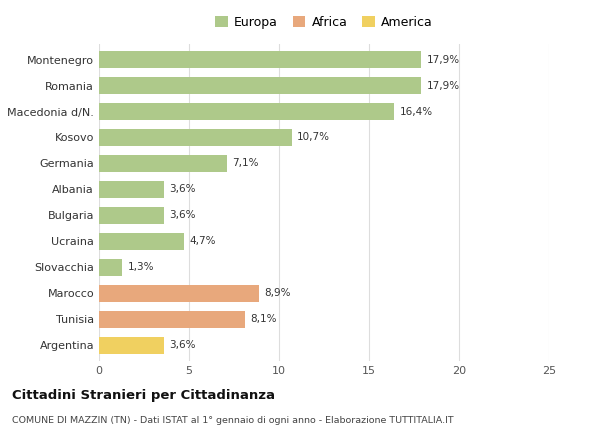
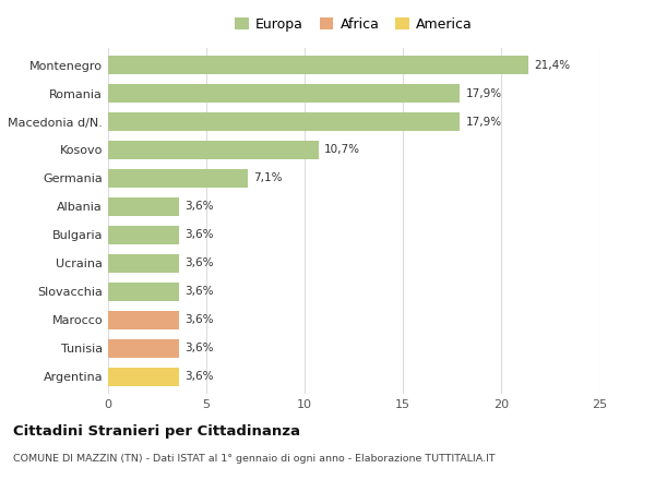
Montenegro: 17,9% -> 21,4%
Macedonia d/N.: 16,4% -> 17,9%
Ucraina: 4,7% -> 3,6%
Slovacchia: 1,3% -> 3,6%
Marocco: 8,9% -> 3,6%
Tunisia: 8,1% -> 3,6%
